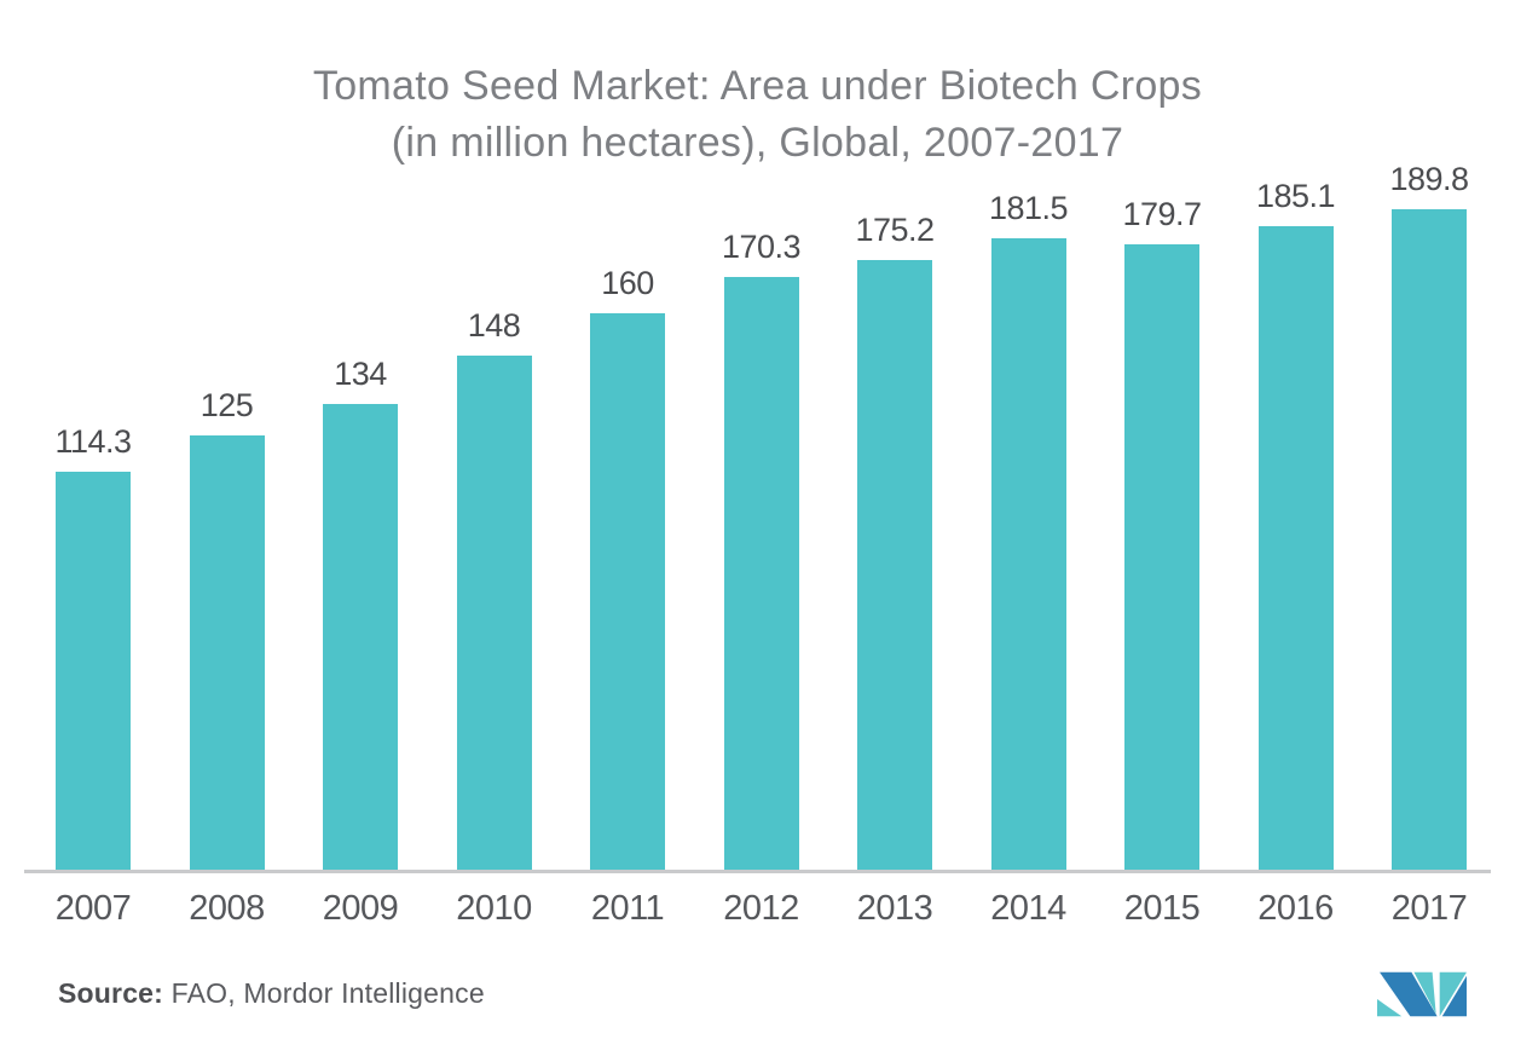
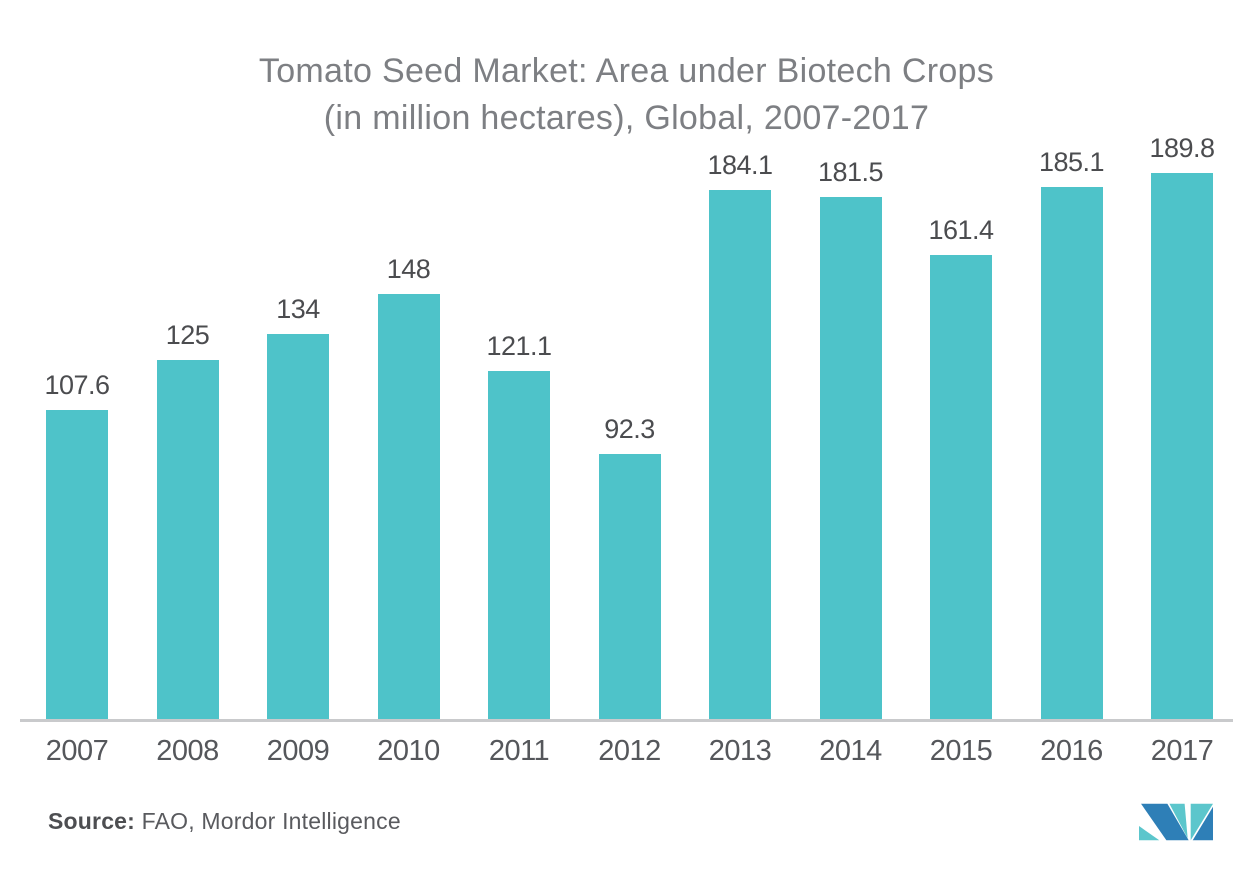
2007: 114.3 -> 107.6
2011: 160 -> 121.1
2012: 170.3 -> 92.3
2013: 175.2 -> 184.1
2015: 179.7 -> 161.4
